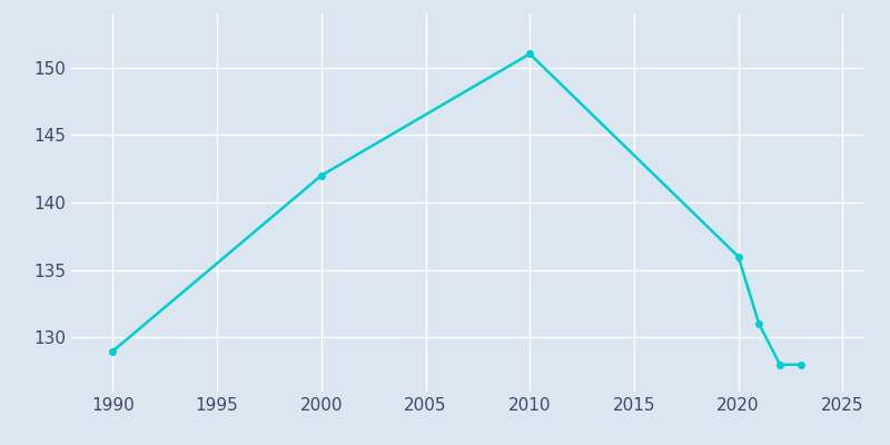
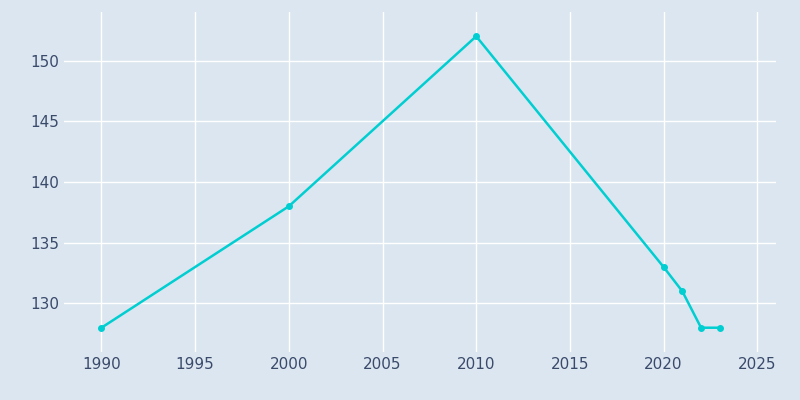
1990: 129 -> 128
2000: 142 -> 138
2010: 151 -> 152
2020: 136 -> 133
